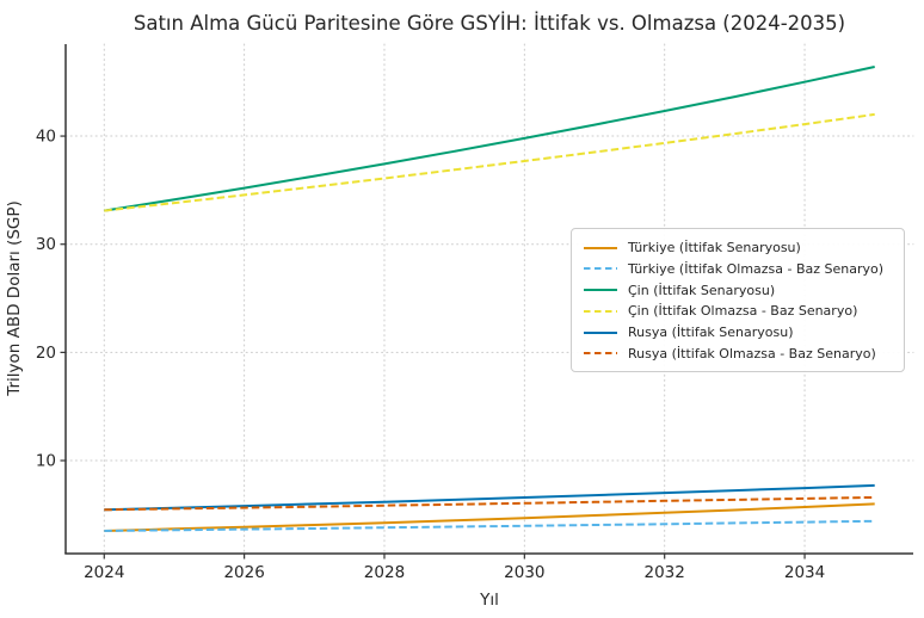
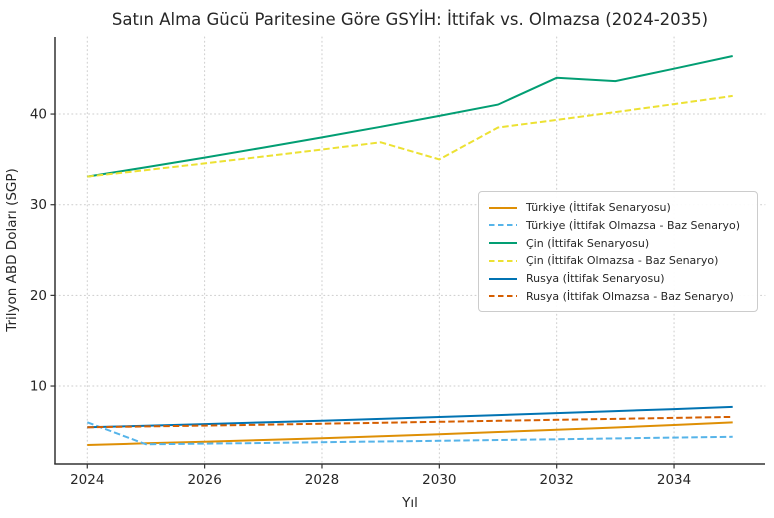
Türkiye (İttifak Olmazsa - Baz Senaryo)/2024: 4 -> 6
Çin (İttifak Olmazsa - Baz Senaryo)/2030: 38 -> 35
Çin (İttifak Senaryosu)/2032: 42 -> 44
